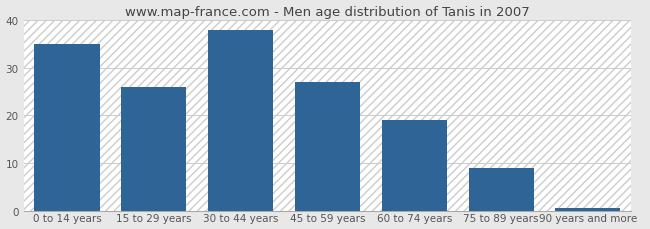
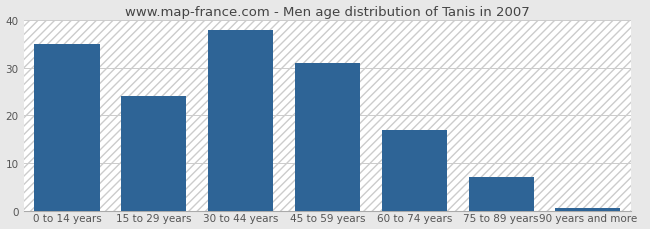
15 to 29 years: 26.0 -> 24.0
45 to 59 years: 27.0 -> 31.0
60 to 74 years: 19.0 -> 17.0
75 to 89 years: 9.0 -> 7.0
